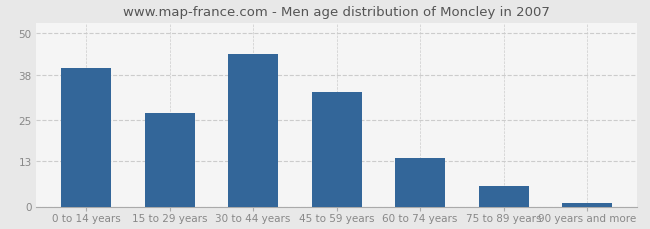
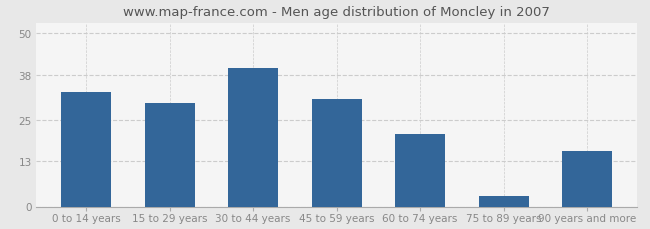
0 to 14 years: 40 -> 33
15 to 29 years: 27 -> 30
30 to 44 years: 44 -> 40
45 to 59 years: 33 -> 31
60 to 74 years: 14 -> 21
75 to 89 years: 6 -> 3
90 years and more: 1 -> 16
